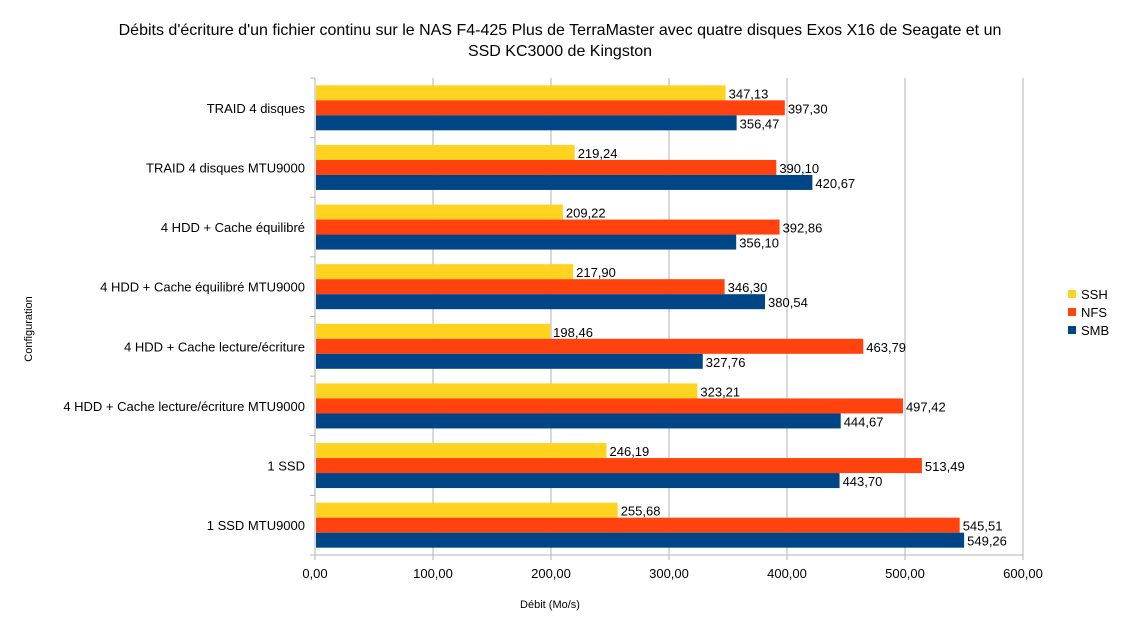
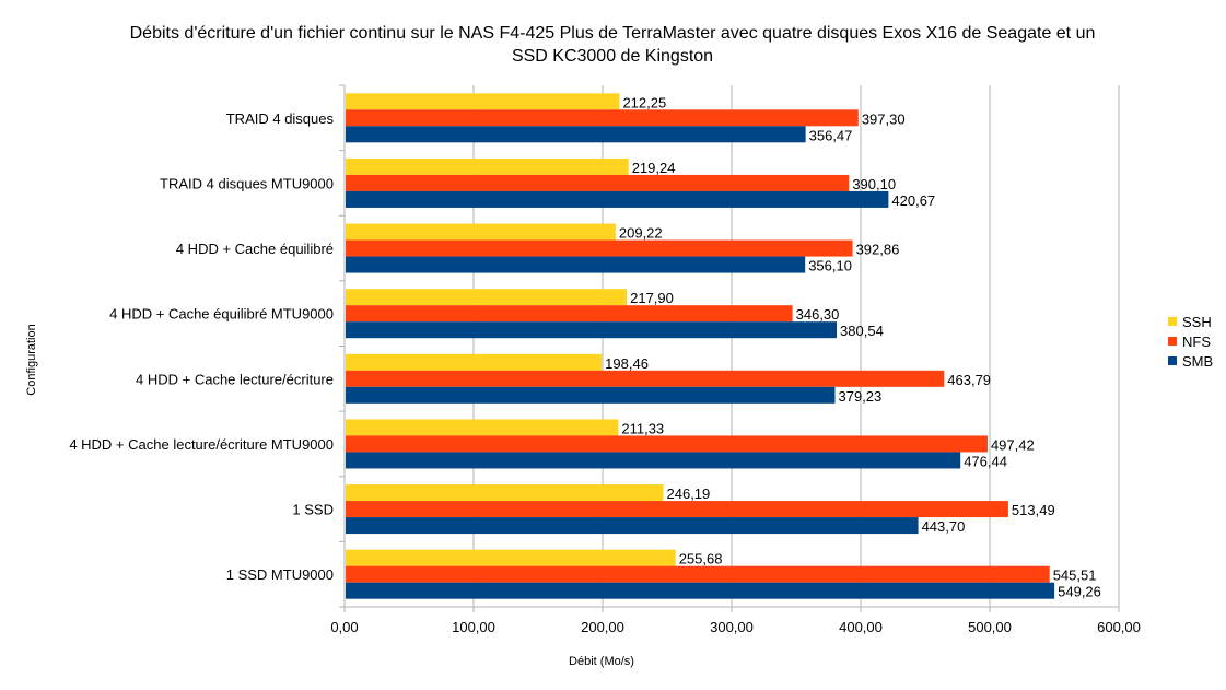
SSH/TRAID 4 disques: 347,13 -> 212,25
SMB/4 HDD + Cache lecture/écriture: 327,76 -> 379,23
SSH/4 HDD + Cache lecture/écriture MTU9000: 323,21 -> 211,33
SMB/4 HDD + Cache lecture/écriture MTU9000: 444,67 -> 476,44
